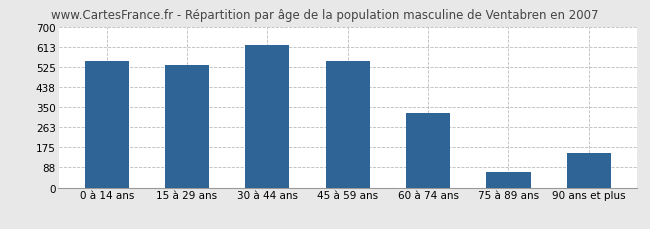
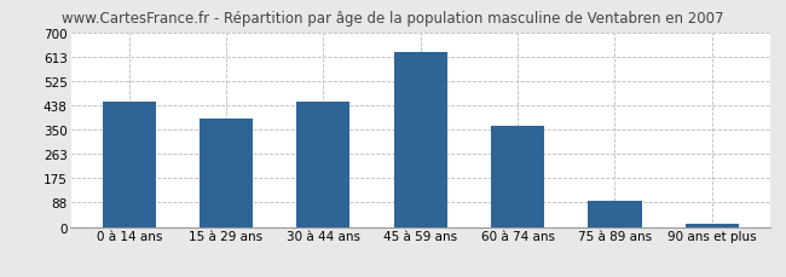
0 à 14 ans: 550 -> 450
15 à 29 ans: 535 -> 390
30 à 44 ans: 620 -> 450
45 à 59 ans: 550 -> 630
60 à 74 ans: 325 -> 365
75 à 89 ans: 70 -> 95
90 ans et plus: 150 -> 10
